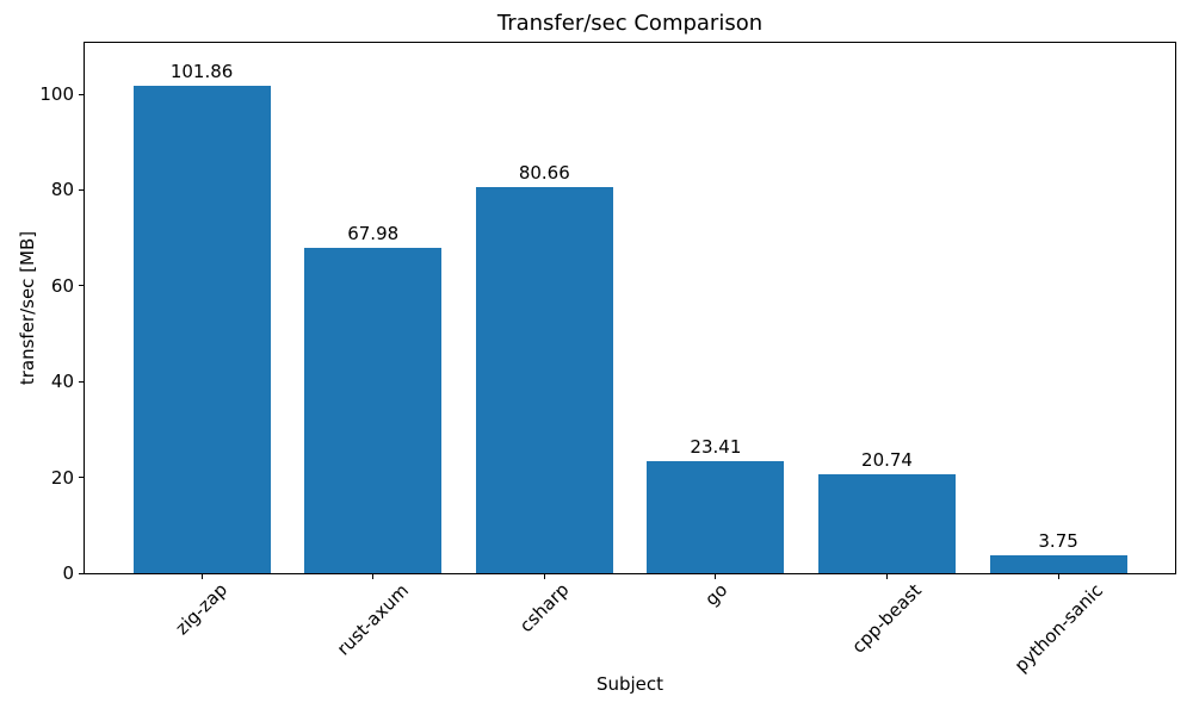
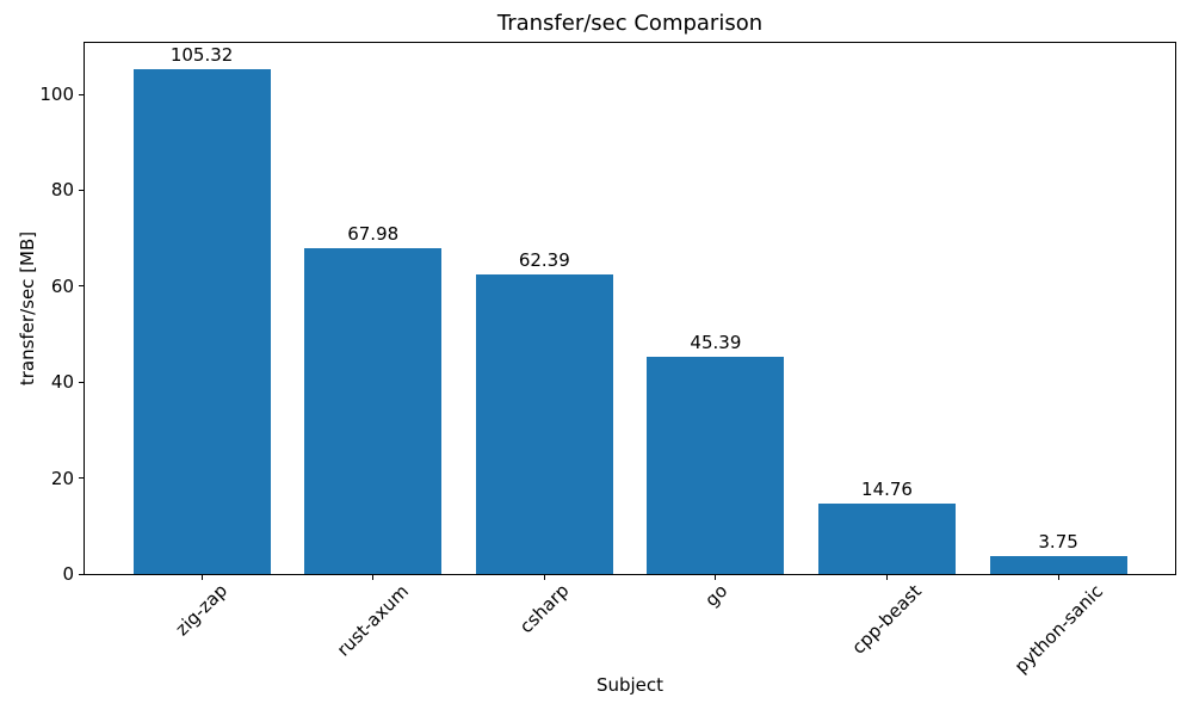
zig-zap: 101.86 -> 105.32
csharp: 80.66 -> 62.39
go: 23.41 -> 45.39
cpp-beast: 20.74 -> 14.76
